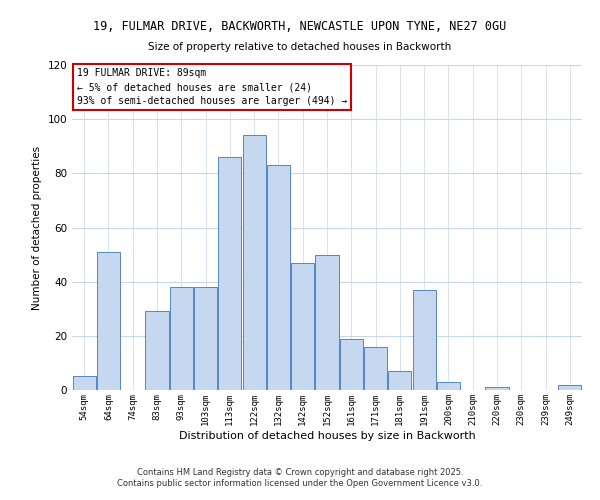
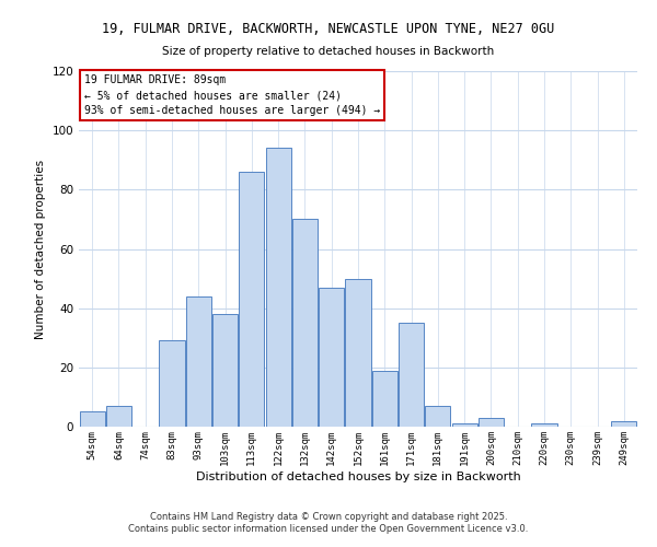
64sqm: 51 -> 7
93sqm: 38 -> 44
132sqm: 83 -> 70
171sqm: 16 -> 35
191sqm: 37 -> 1
